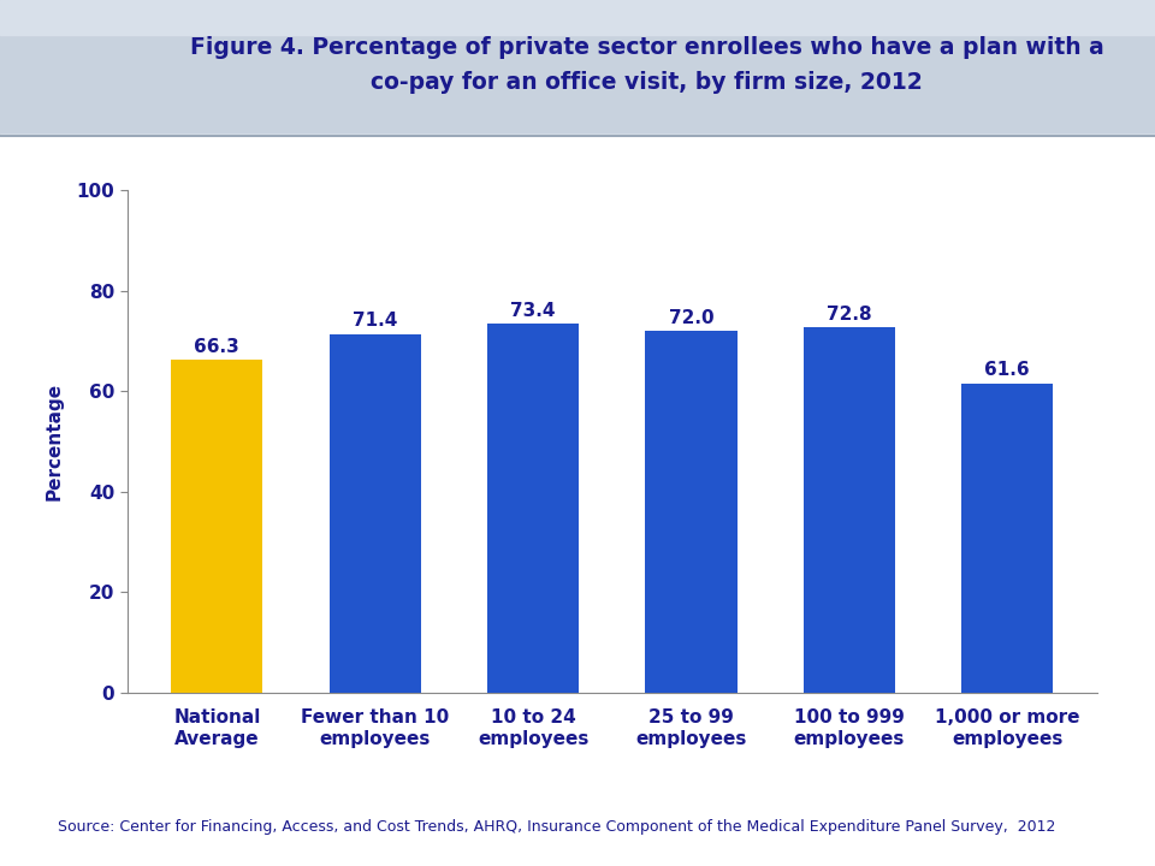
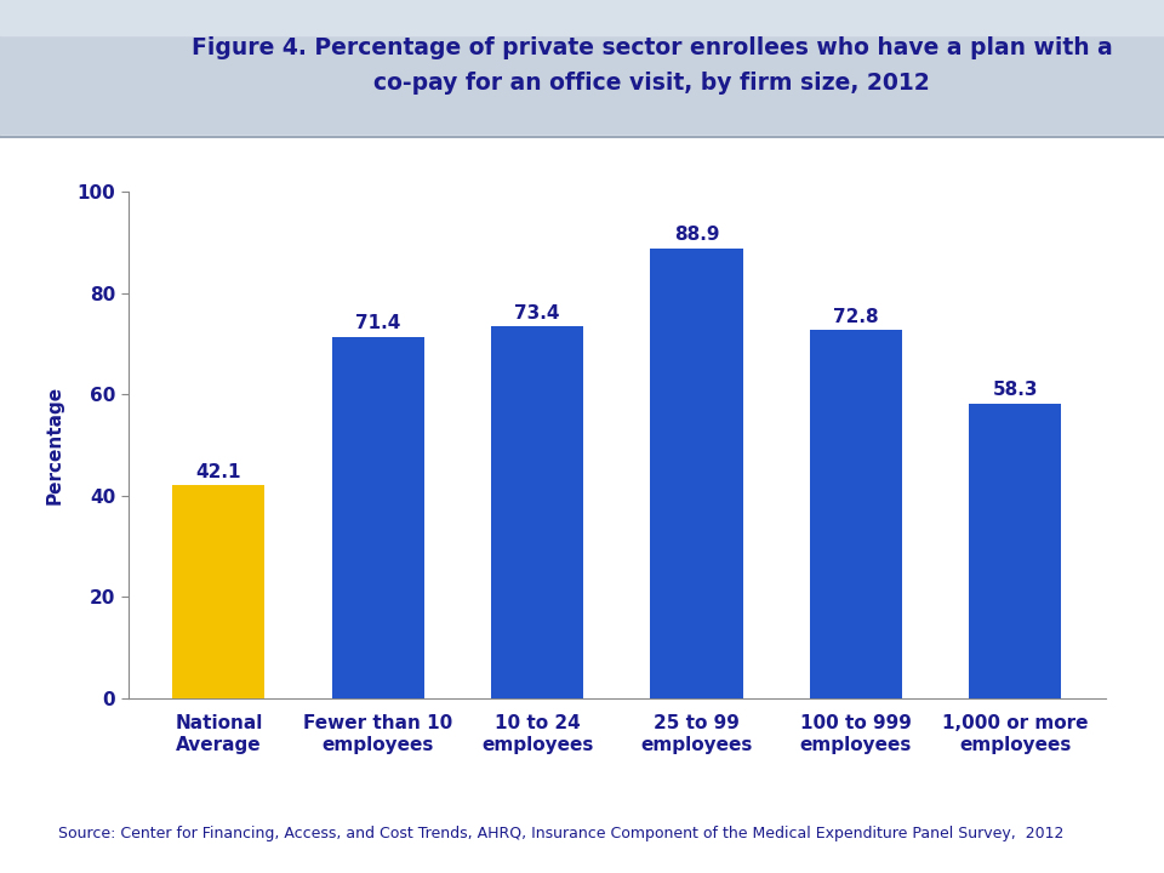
National Average: 66.3 -> 42.1
25 to 99 employees: 72.0 -> 88.9
1,000 or more employees: 61.6 -> 58.3
